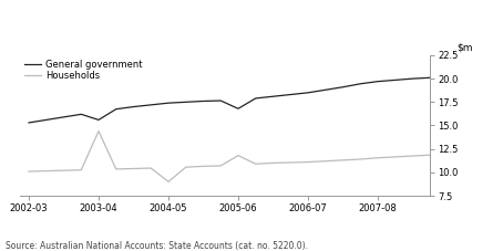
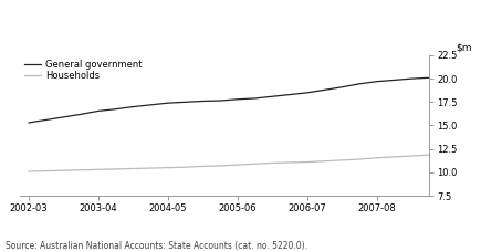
General government/2003-04: 15.6 -> 16.6
Households/2003-04: 14.4 -> 10.3
Households/2004-05: 9.0 -> 10.5
General government/2005-06: 16.8 -> 17.8
Households/2005-06: 11.8 -> 10.8
